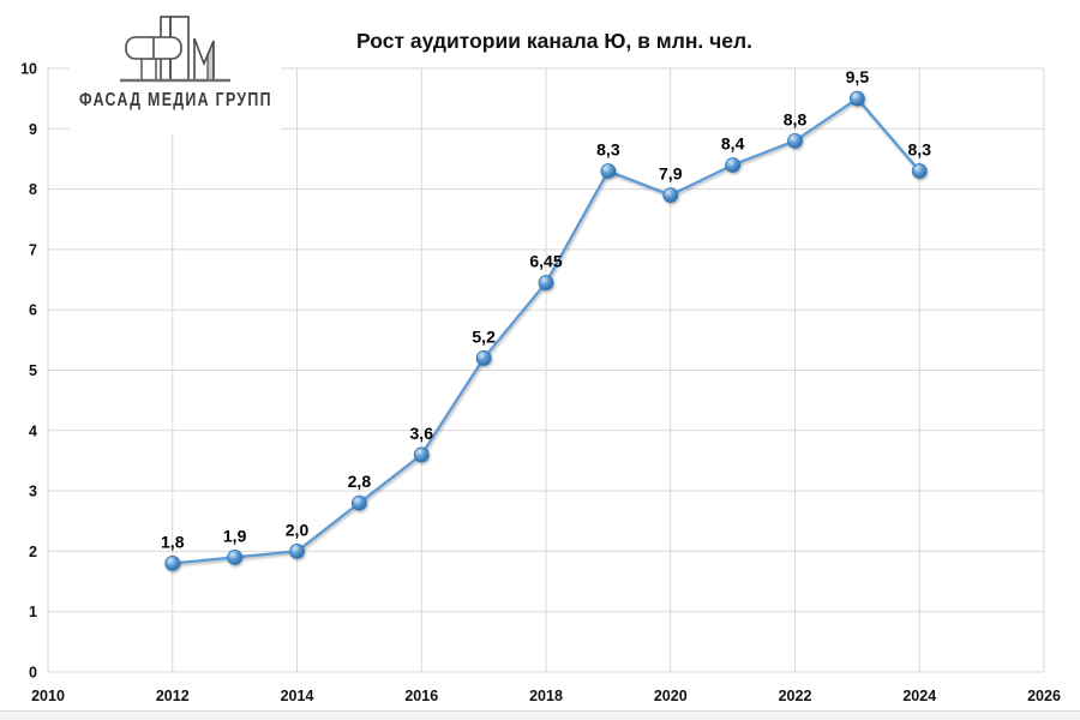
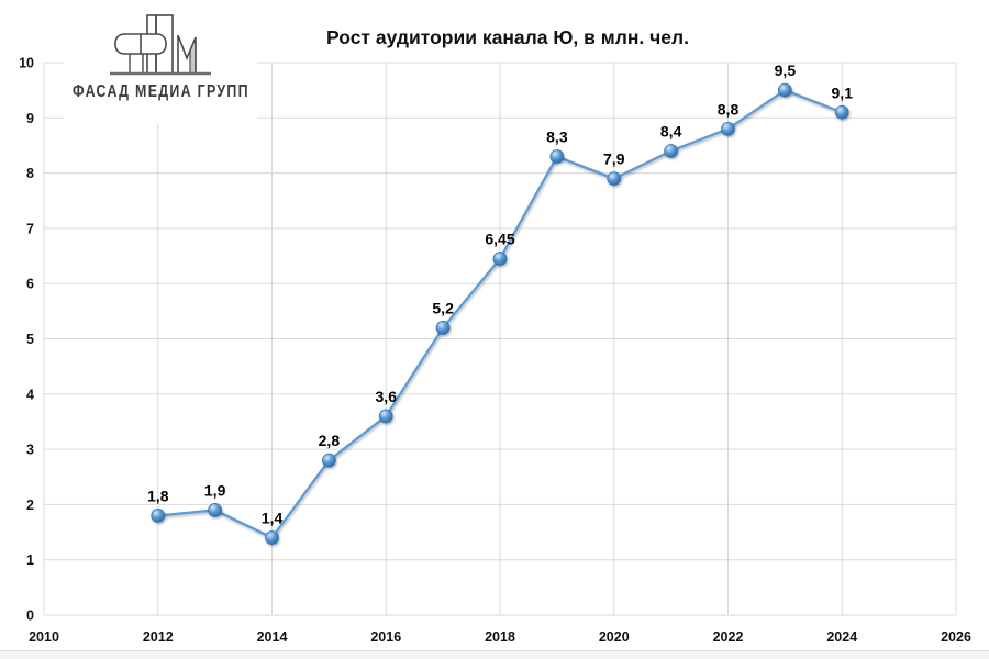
2014: 2,0 -> 1,4
2024: 8,3 -> 9,1
